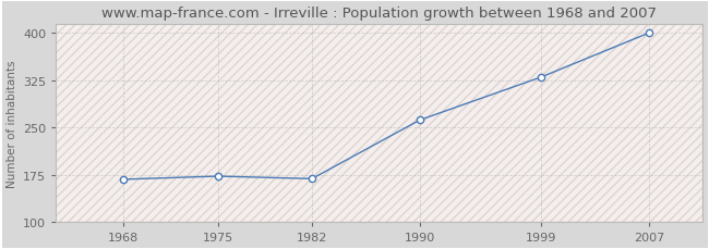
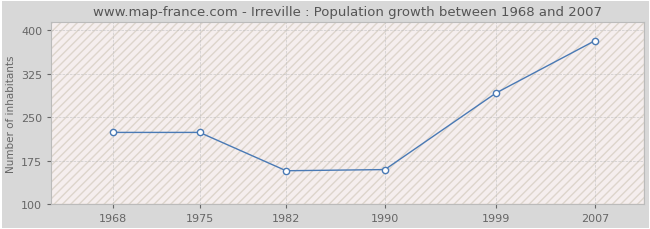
1968: 168 -> 224
1975: 173 -> 224
1982: 169 -> 158
1990: 262 -> 160
1999: 330 -> 292
2007: 400 -> 382
